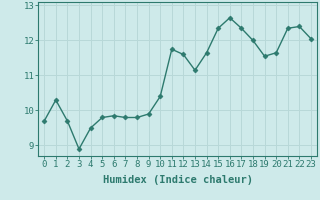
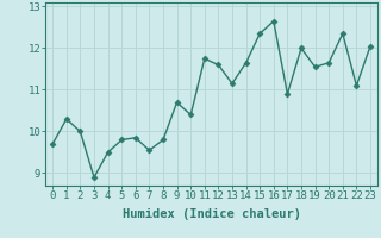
2: 9.70 -> 10.00
7: 9.80 -> 9.55
9: 9.90 -> 10.70
17: 12.35 -> 10.90
22: 12.40 -> 11.10
